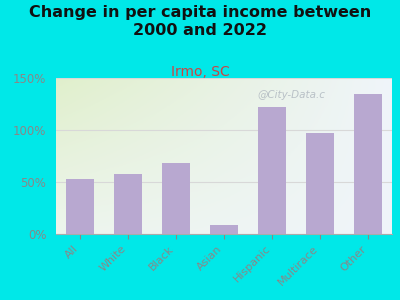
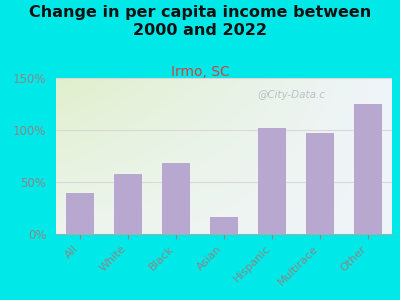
All: 53% -> 39%
Asian: 9% -> 16%
Hispanic: 122% -> 102%
Other: 135% -> 125%
